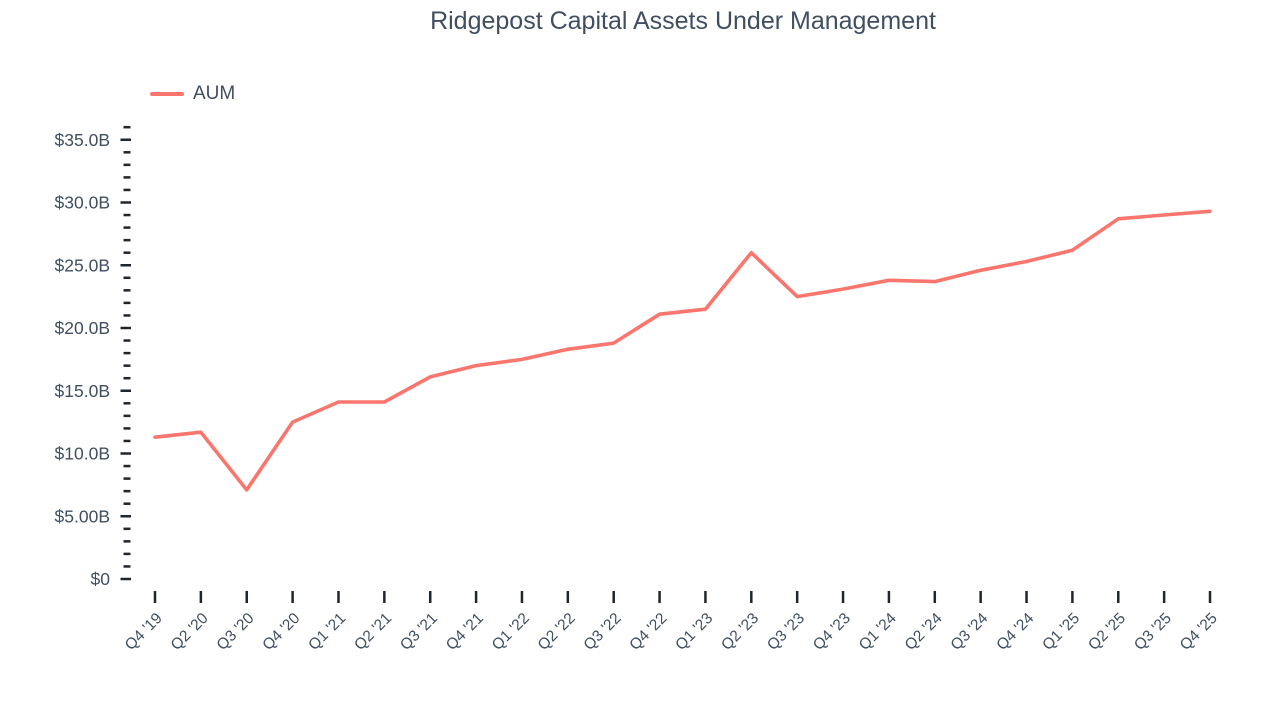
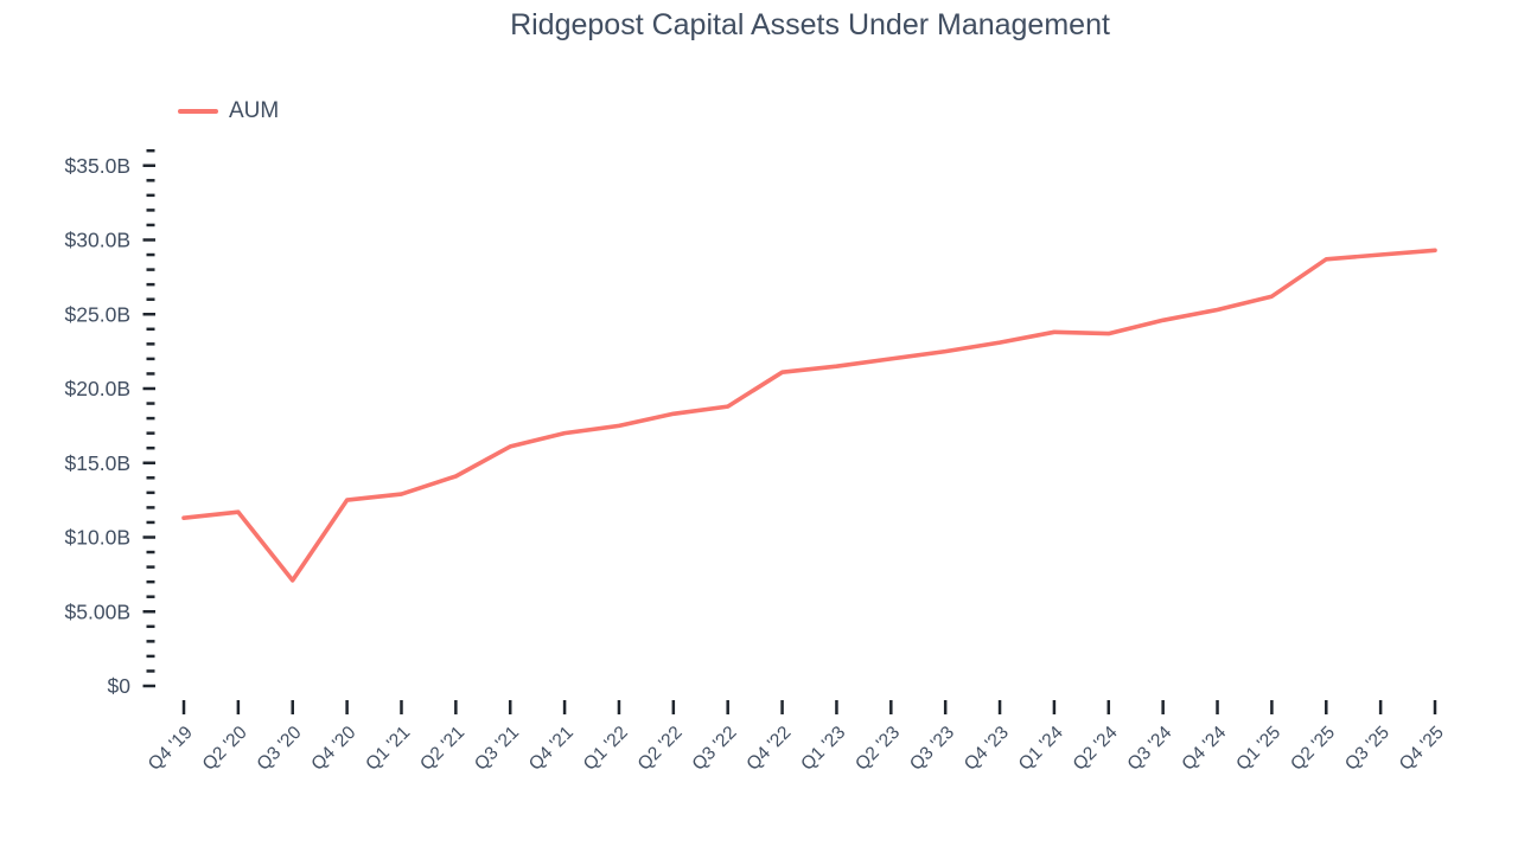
Q1 '21: $14.1B -> $12.9B
Q2 '23: $26.0B -> $22.0B
